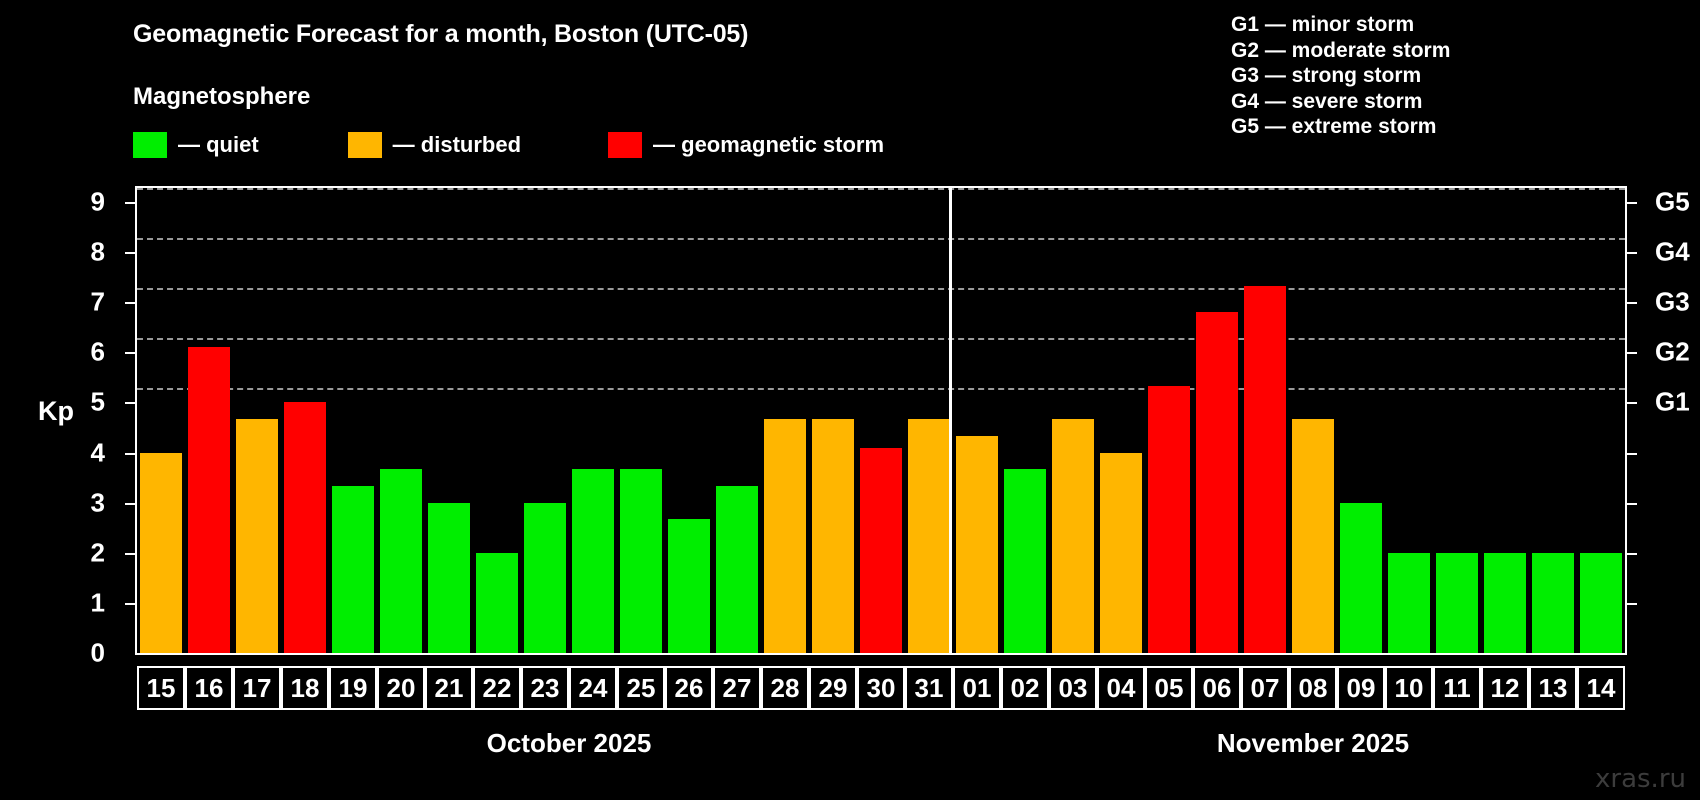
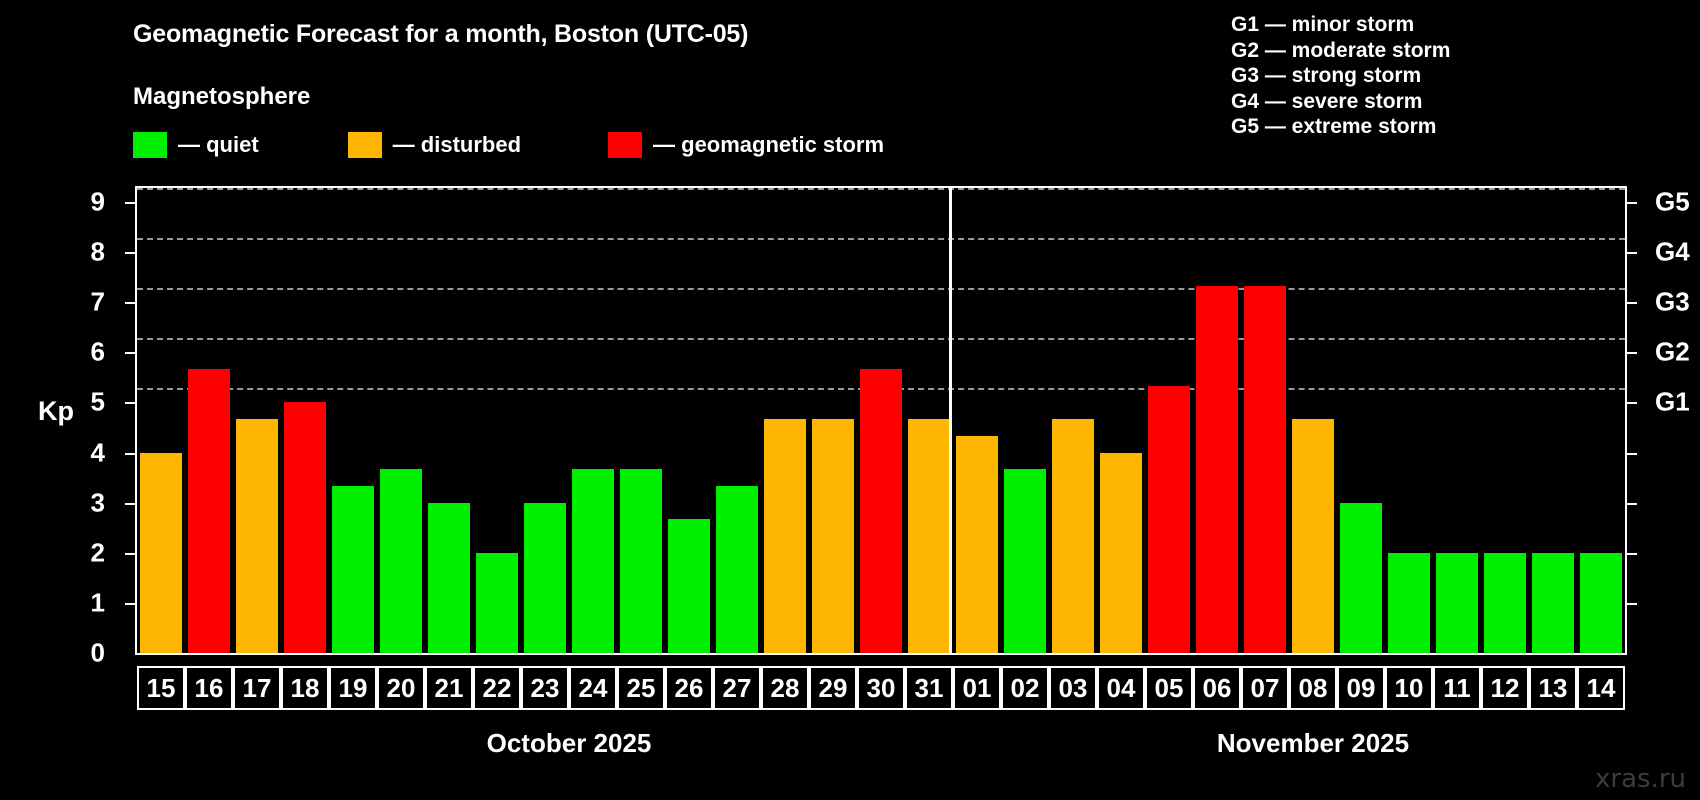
16: 6.1 -> 5.7
30: 4.1 -> 5.7
06: 6.8 -> 7.3
